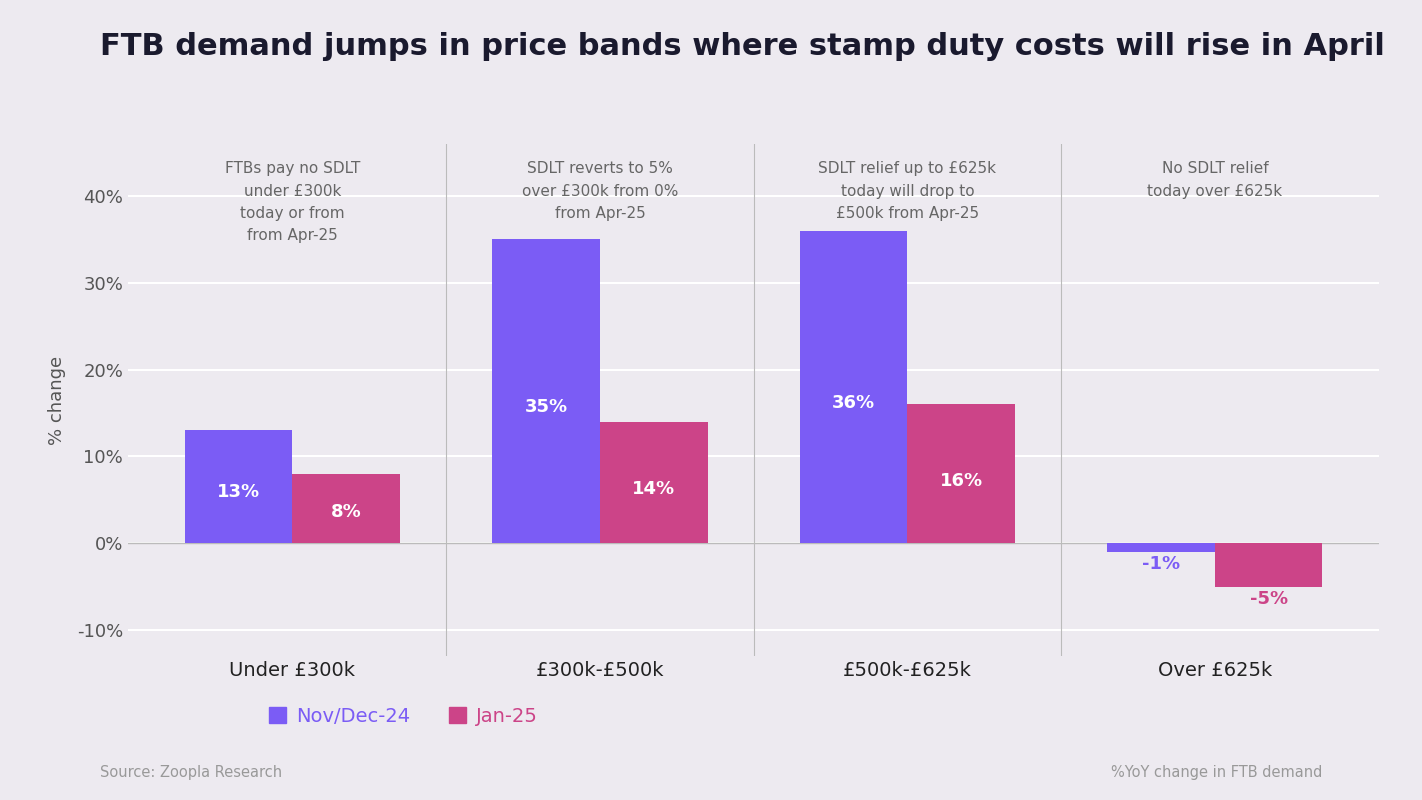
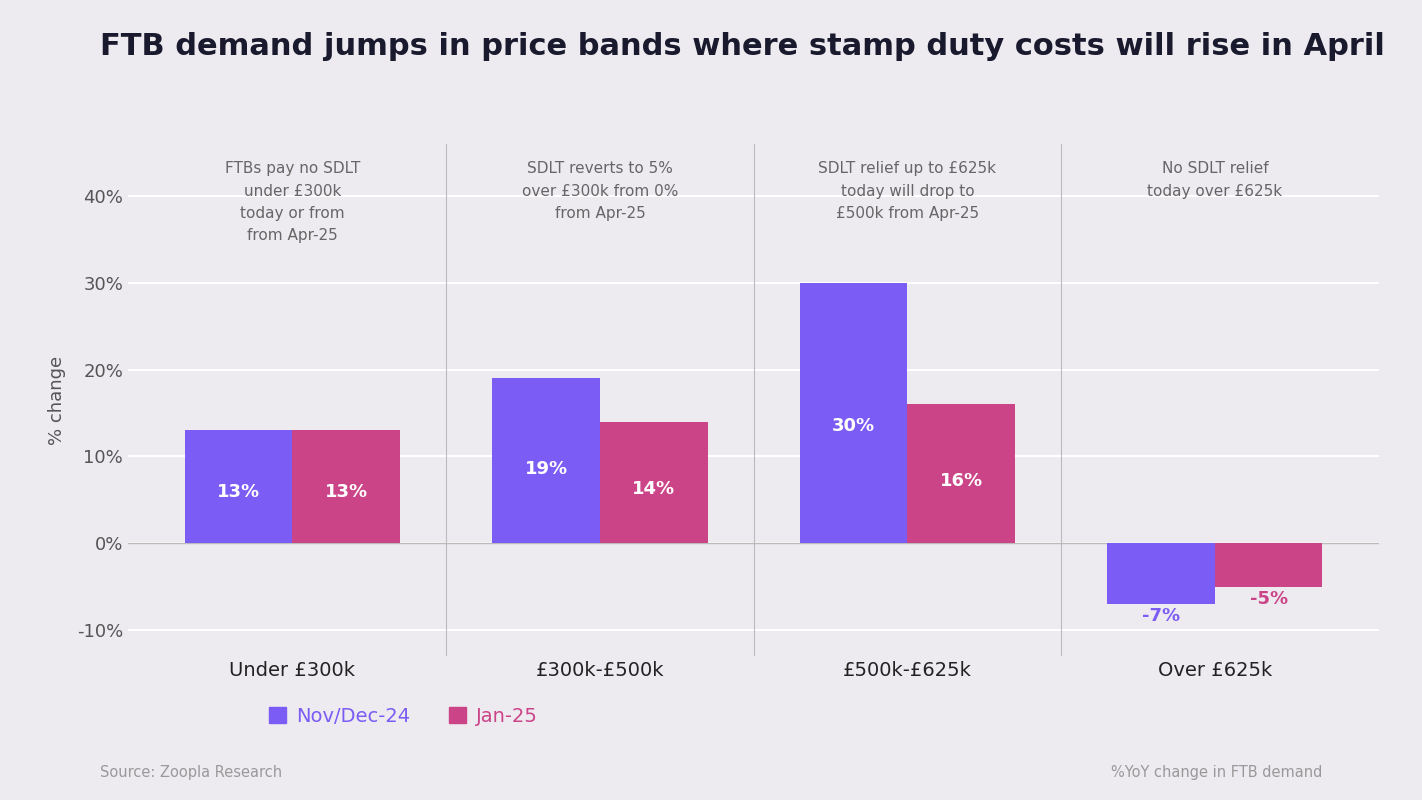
Jan-25/Under £300k: 8% -> 13%
Nov/Dec-24/£300k-£500k: 35% -> 19%
Nov/Dec-24/£500k-£625k: 36% -> 30%
Nov/Dec-24/Over £625k: -1% -> -7%
